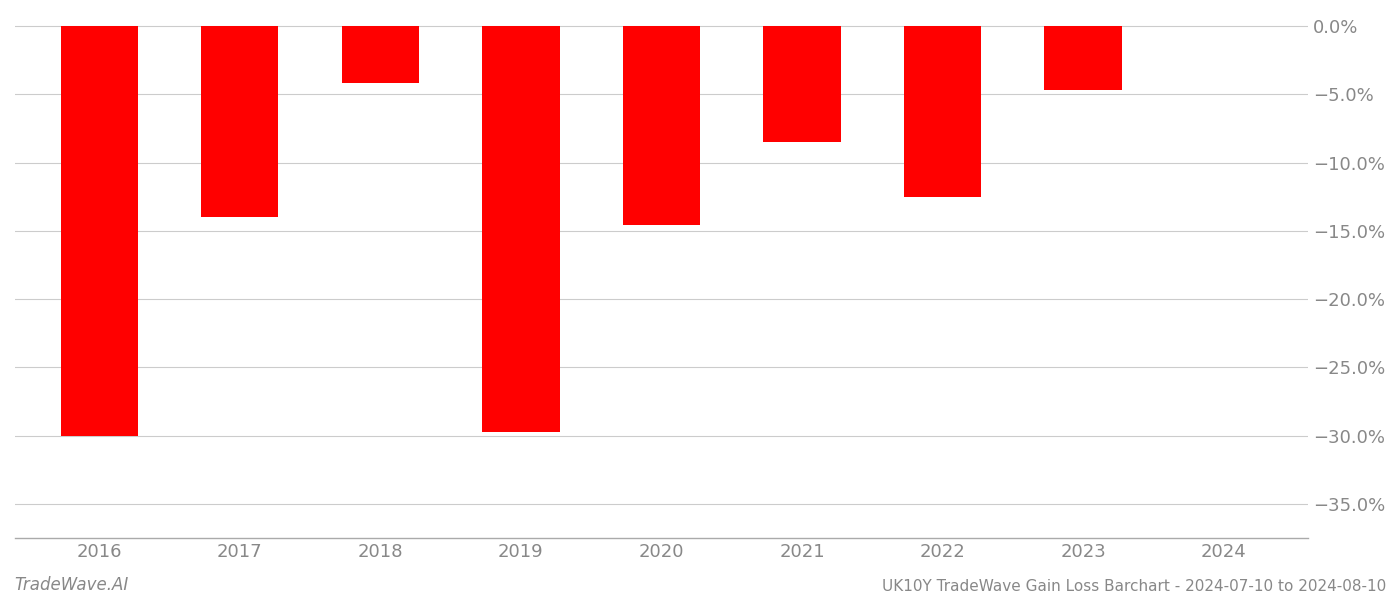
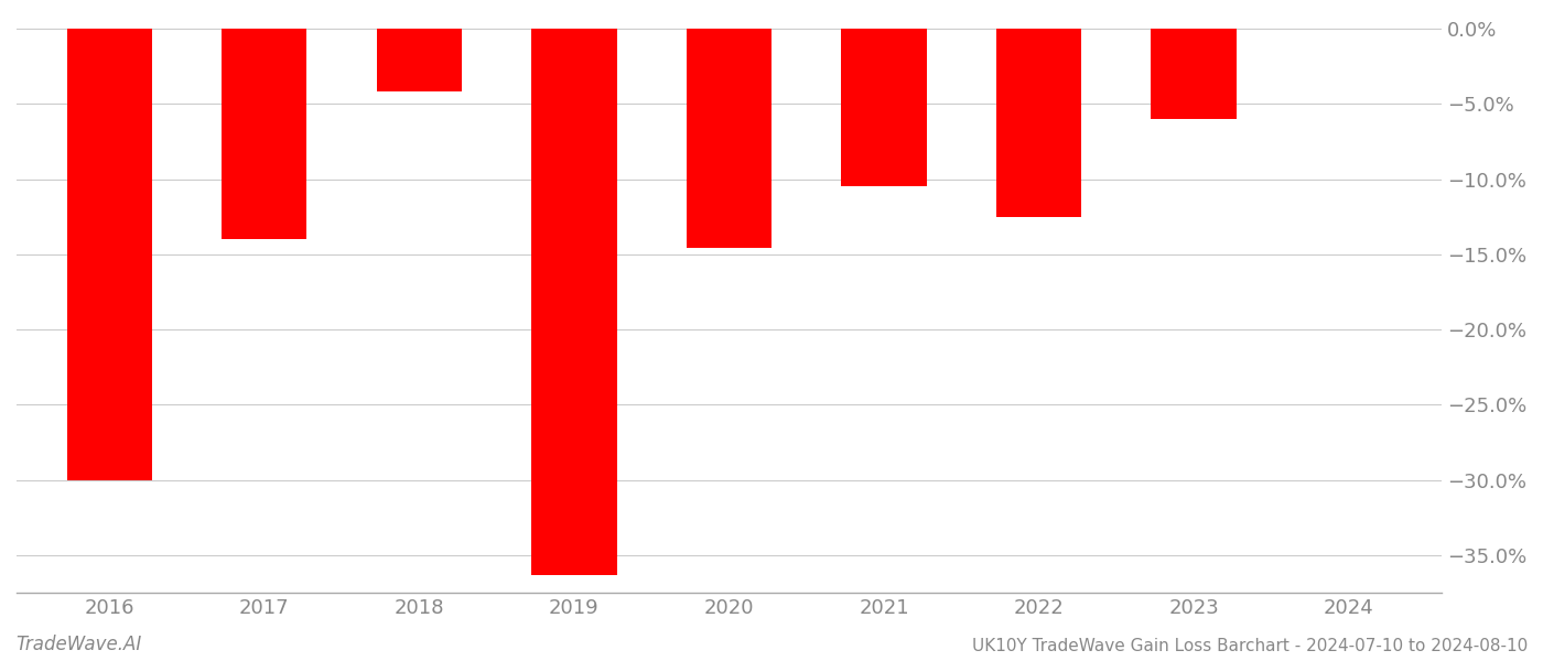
2019: -29.7% -> -36.3%
2021: -8.5% -> -10.5%
2023: -4.7% -> -6.0%
